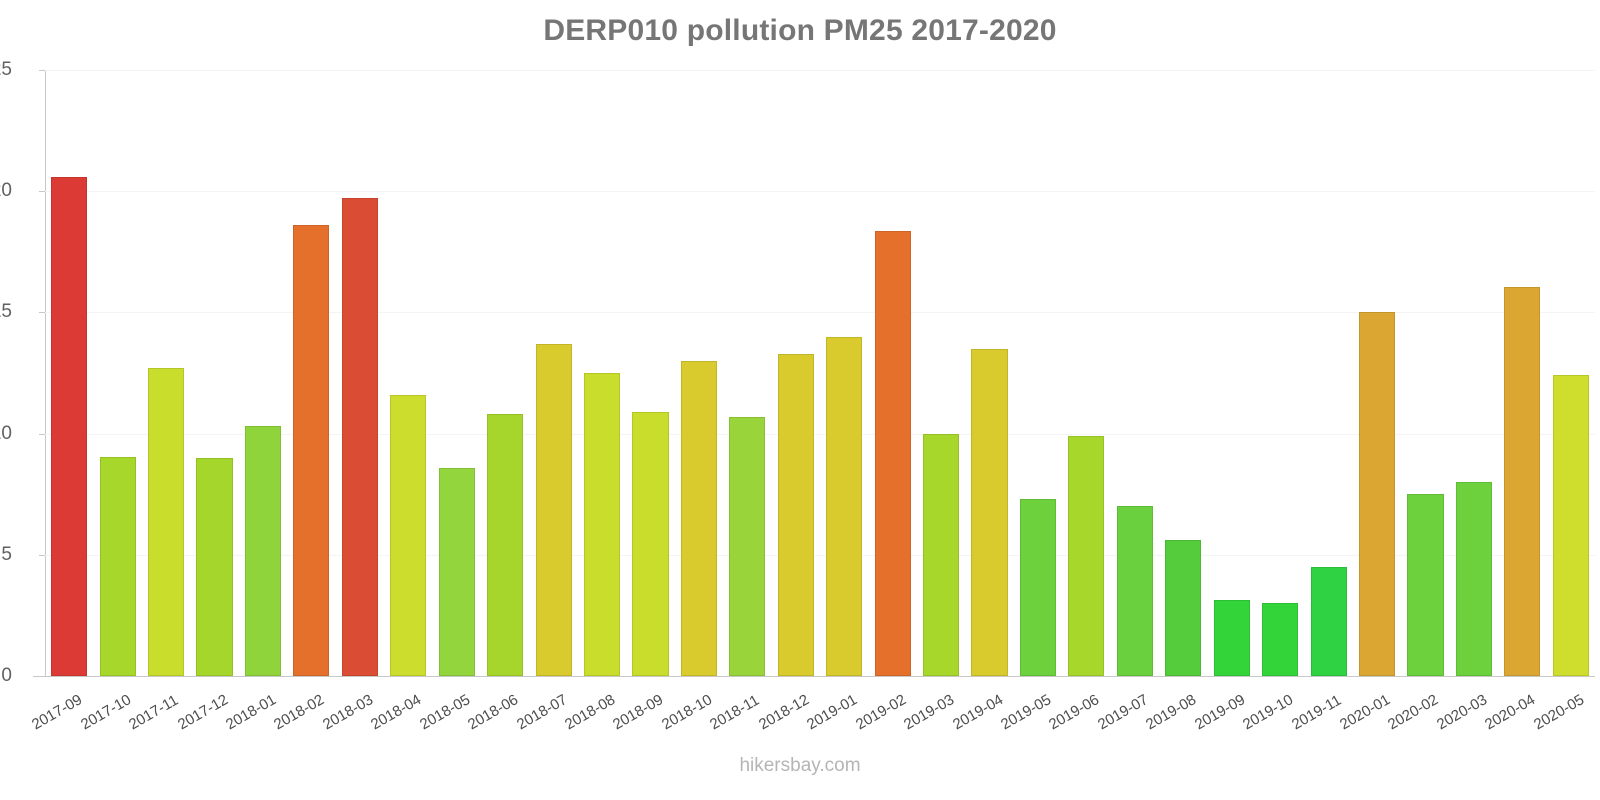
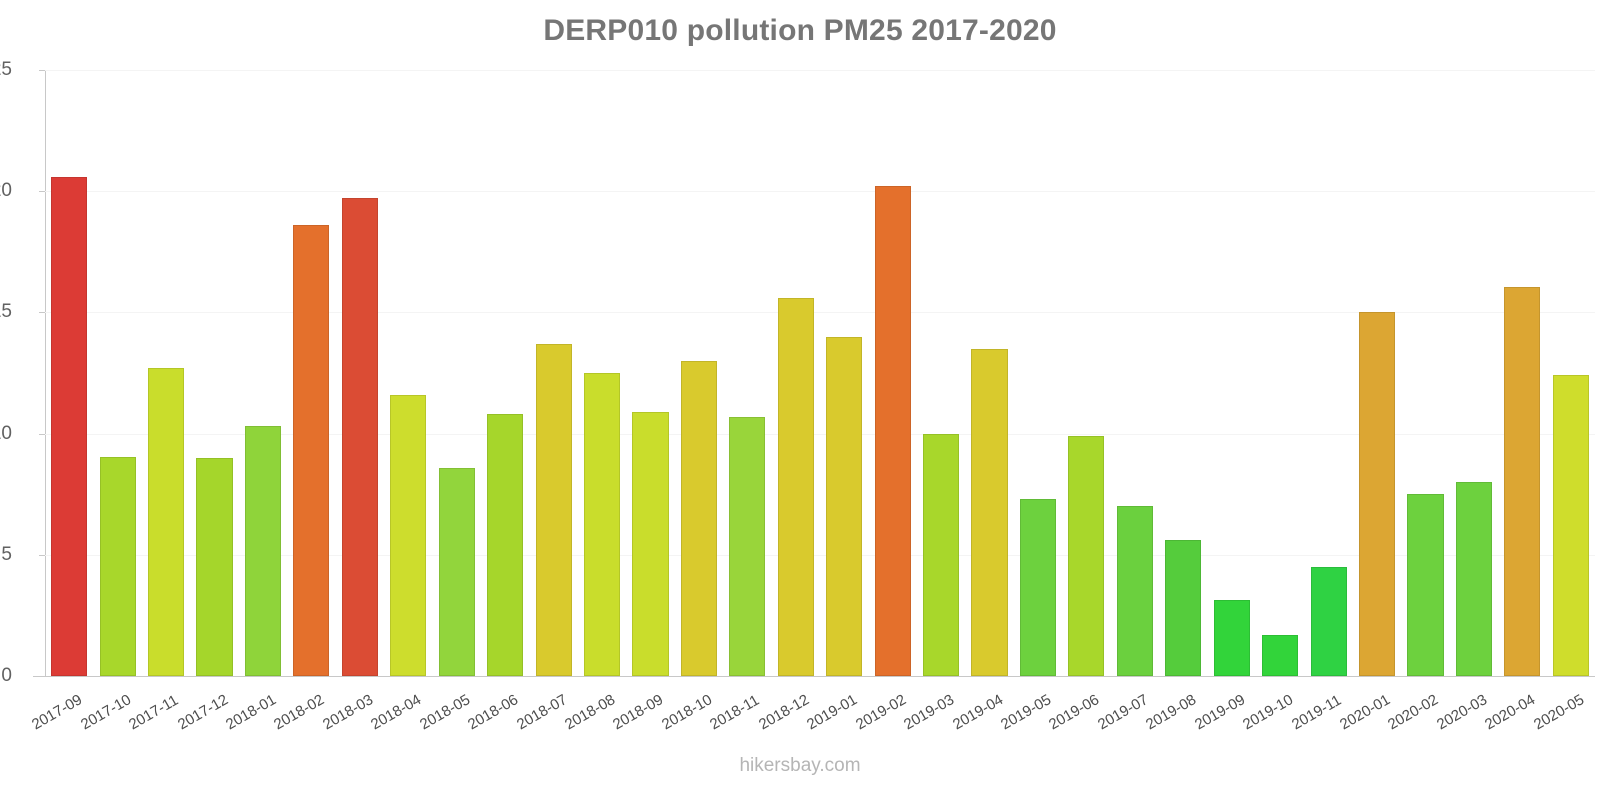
2018-12: 13.3 -> 15.6
2019-02: 18.4 -> 20.2
2019-10: 3.0 -> 1.7
